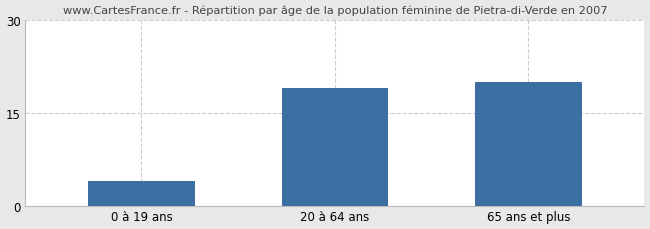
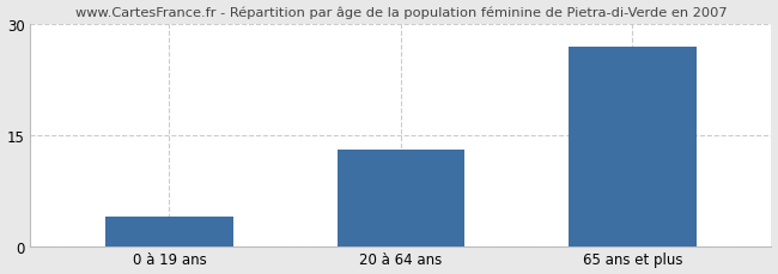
20 à 64 ans: 19 -> 13
65 ans et plus: 20 -> 27
